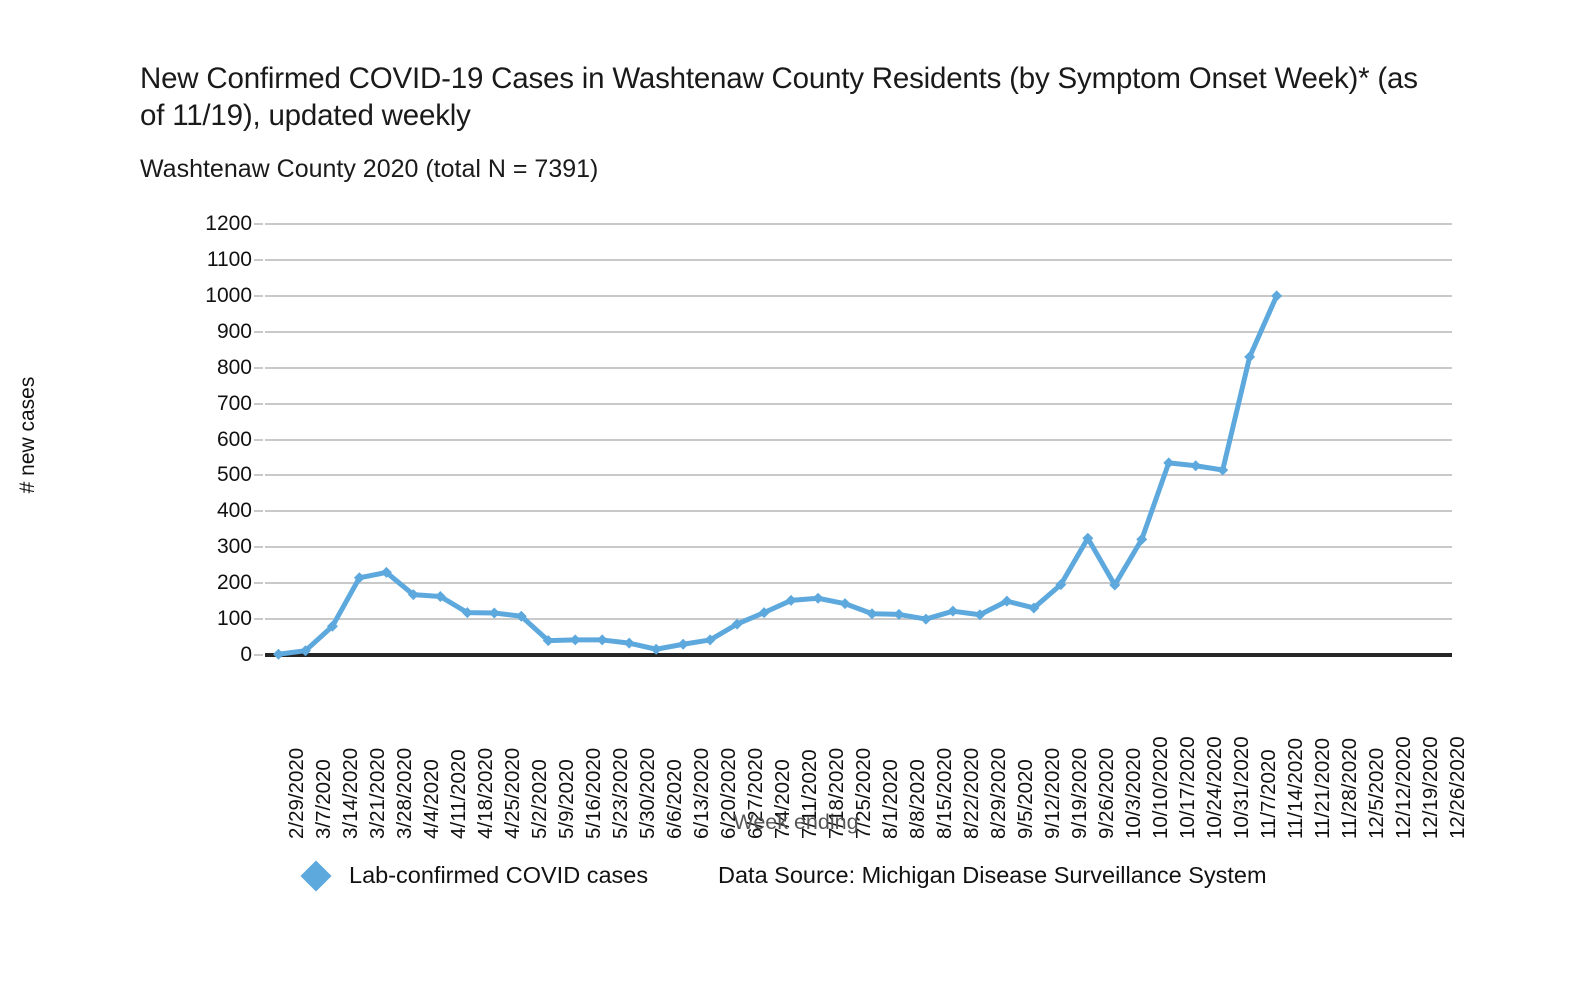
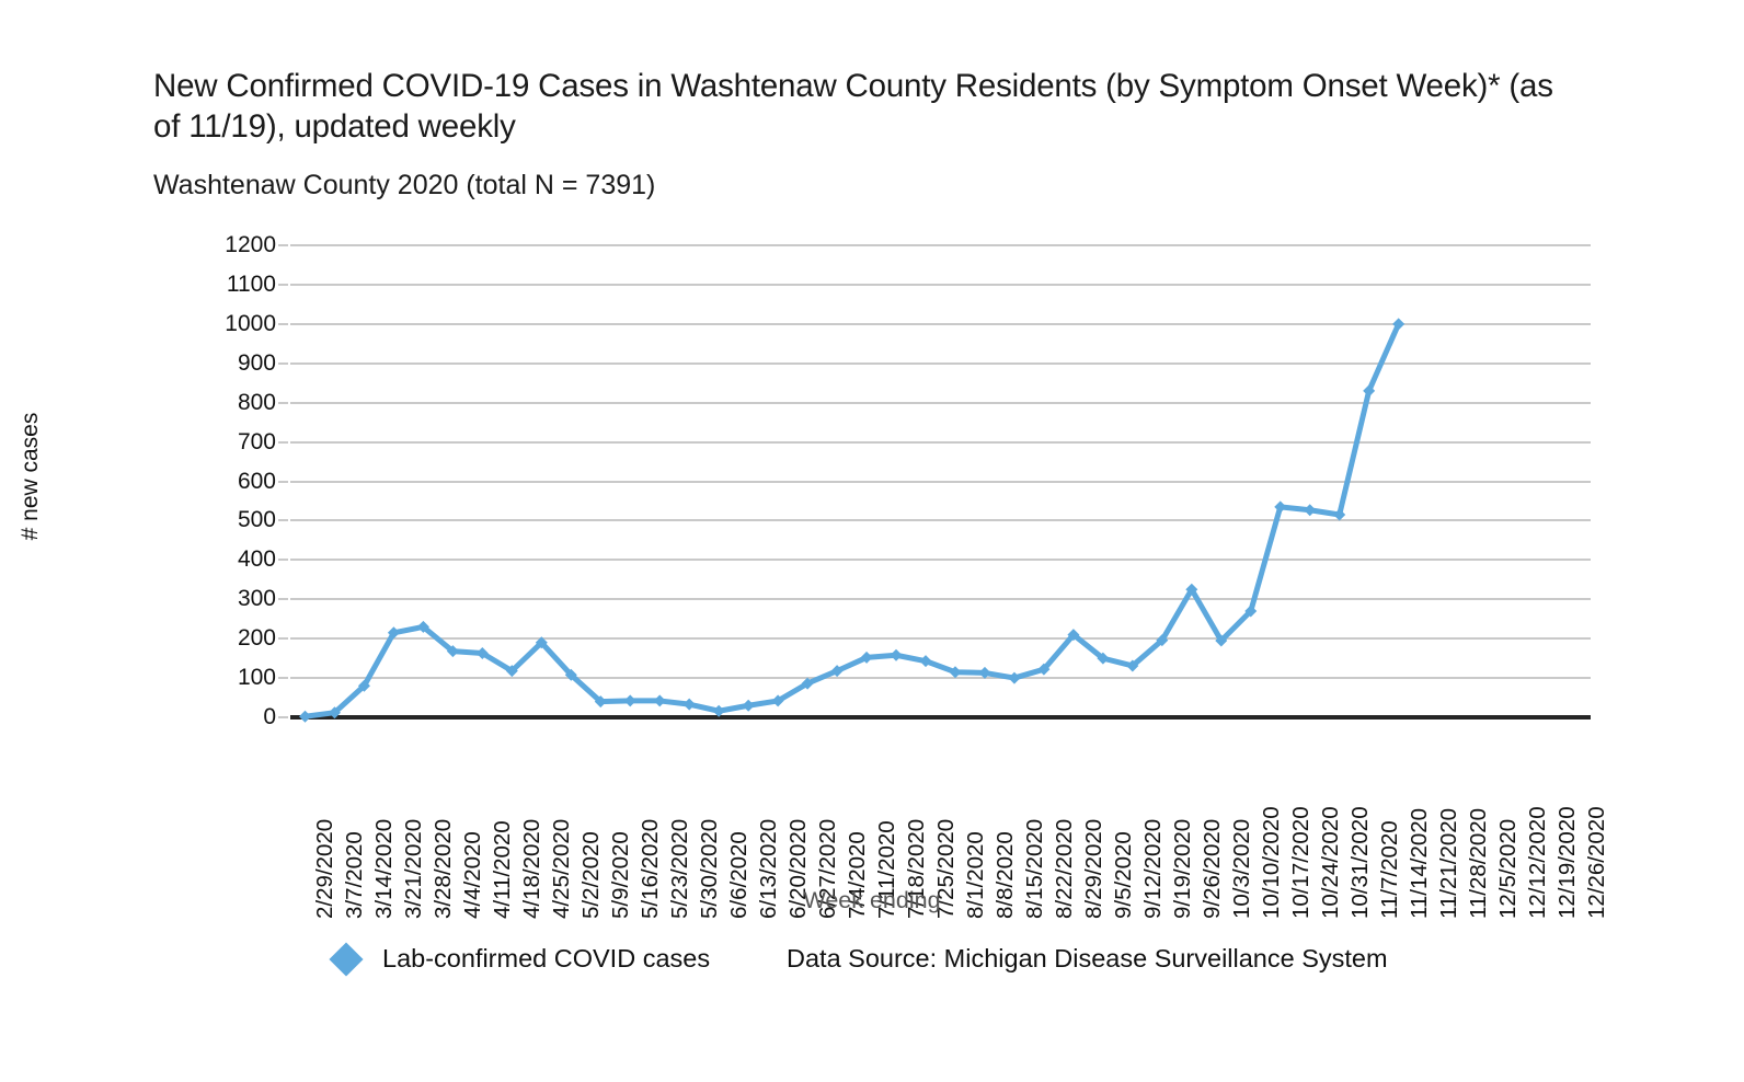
4/25/2020: 120 -> 190
8/29/2020: 110 -> 210
10/10/2020: 320 -> 270
